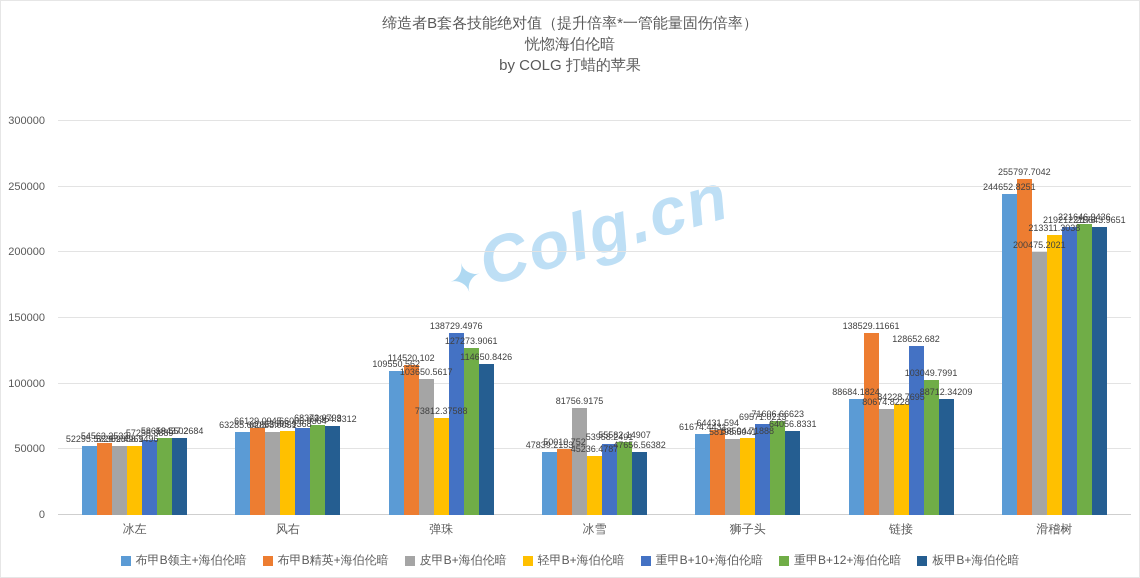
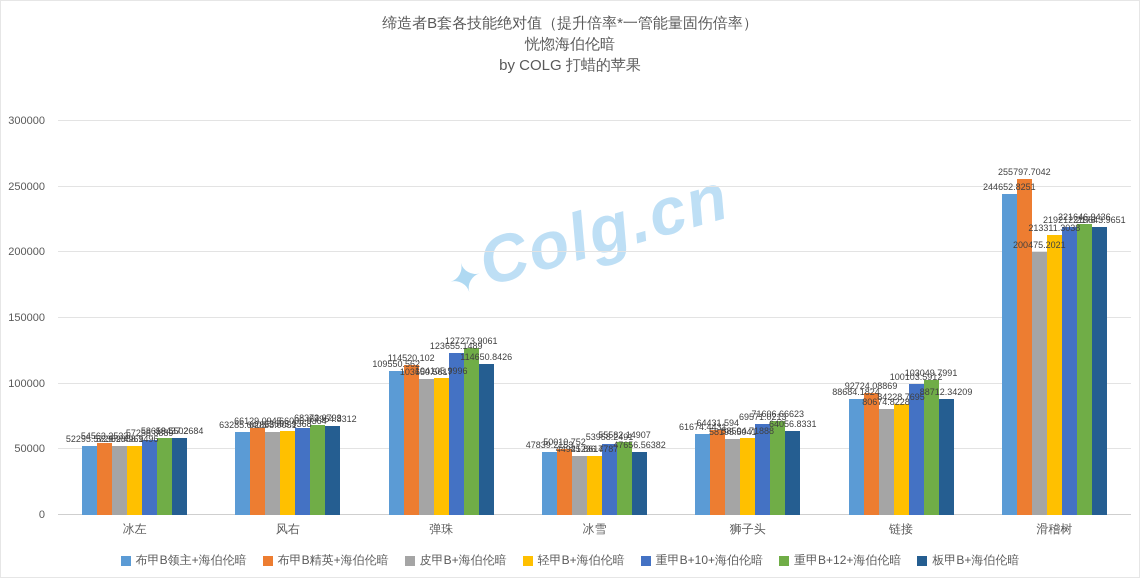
轻甲B+海伯伦暗/弹珠: 73812.37588 -> 104105.9996
重甲B+10+海伯伦暗/弹珠: 138729.4976 -> 123655.1489
皮甲B+海伯伦暗/冰雪: 81756.9175 -> 44921.8617
布甲B精英+海伯伦暗/链接: 138529.11661 -> 92724.08869
重甲B+10+海伯伦暗/链接: 128652.682 -> 100103.5912
